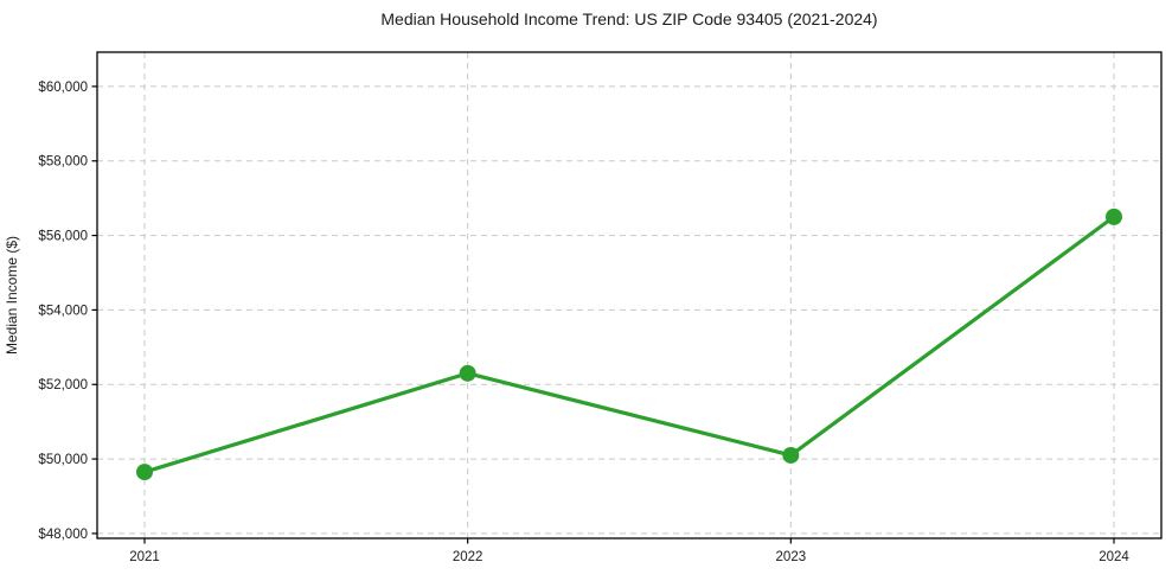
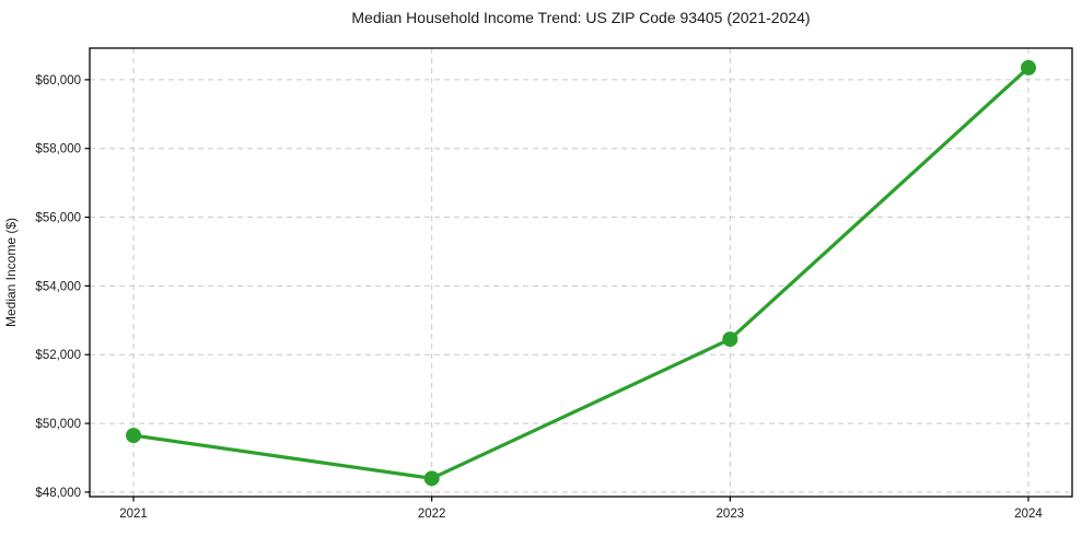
2022: $52300 -> $48400
2023: $50100 -> $52400
2024: $56500 -> $60400
